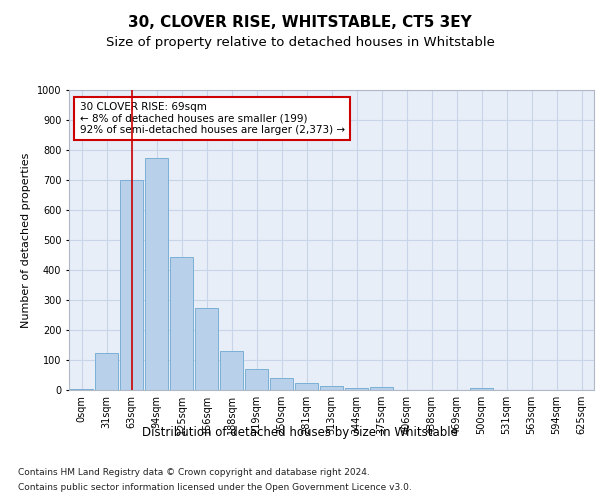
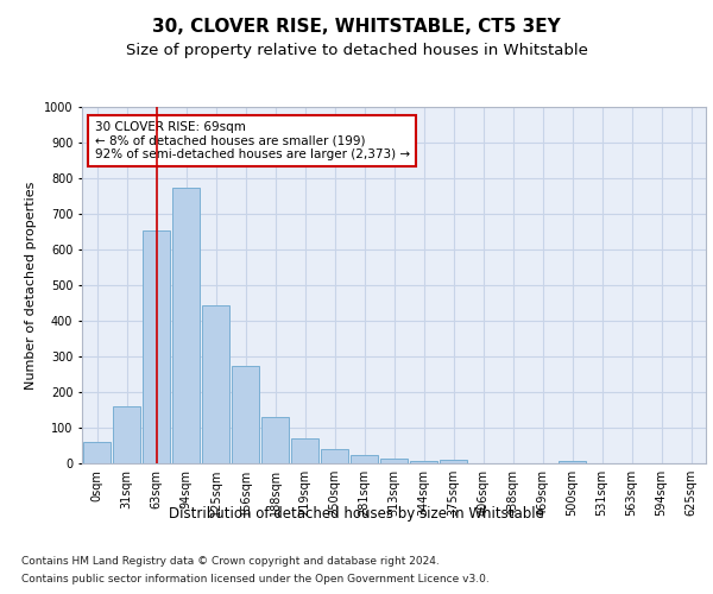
0sqm: 5 -> 60
31sqm: 125 -> 160
63sqm: 700 -> 655
